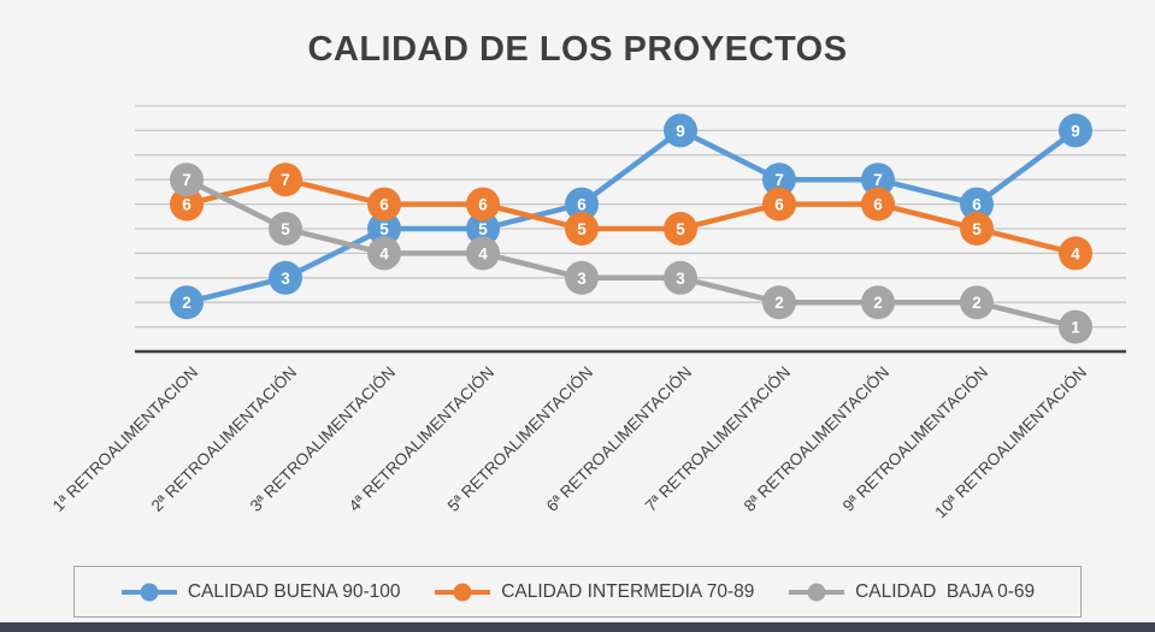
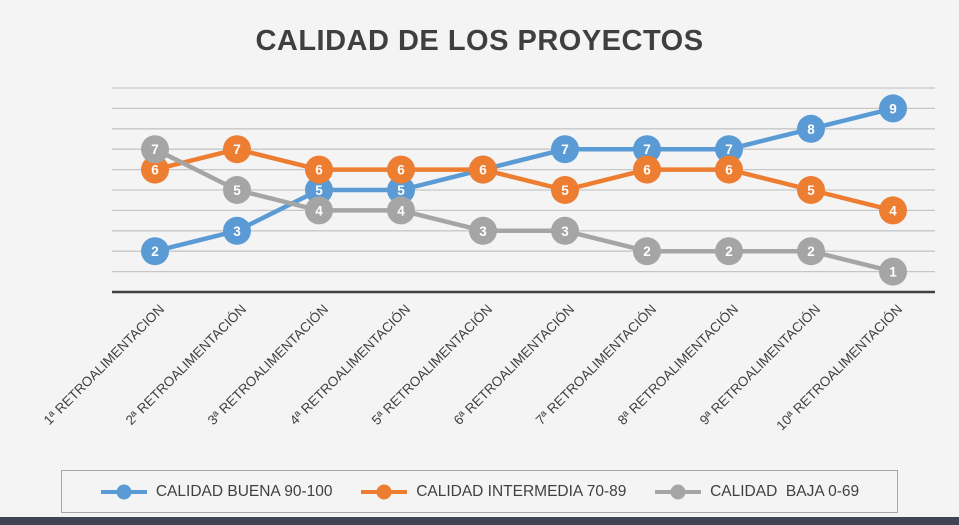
CALIDAD INTERMEDIA 70-89/5ª RETROALIMENTACIÓN: 5 -> 6
CALIDAD BUENA 90-100/6ª RETROALIMENTACIÓN: 9 -> 7
CALIDAD BUENA 90-100/9ª RETROALIMENTACIÓN: 6 -> 8
